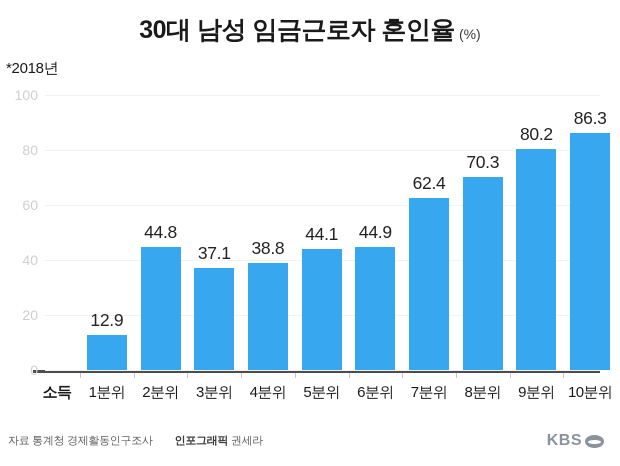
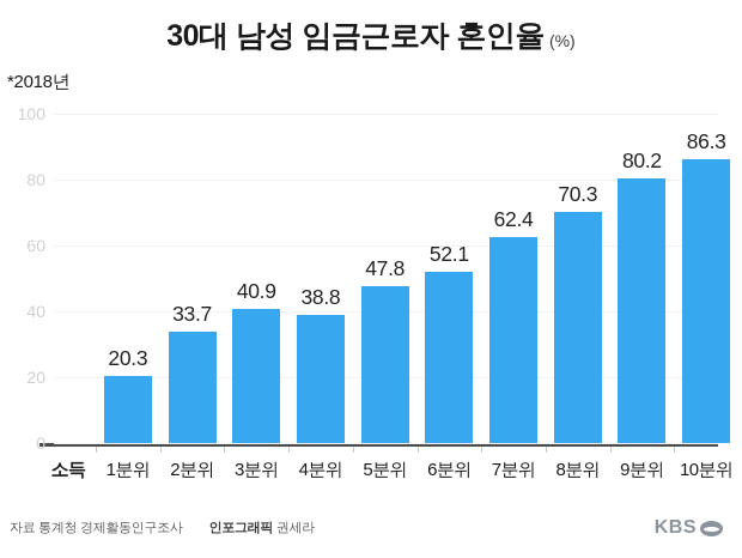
1분위: 12.9 -> 20.3
2분위: 44.8 -> 33.7
3분위: 37.1 -> 40.9
5분위: 44.1 -> 47.8
6분위: 44.9 -> 52.1
